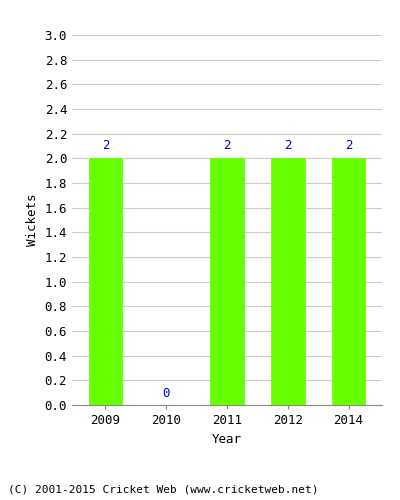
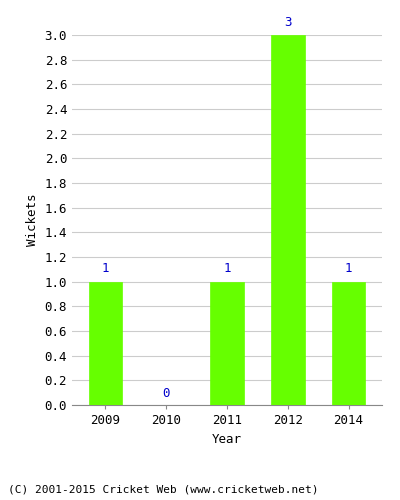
2009: 2 -> 1
2011: 2 -> 1
2012: 2 -> 3
2014: 2 -> 1
